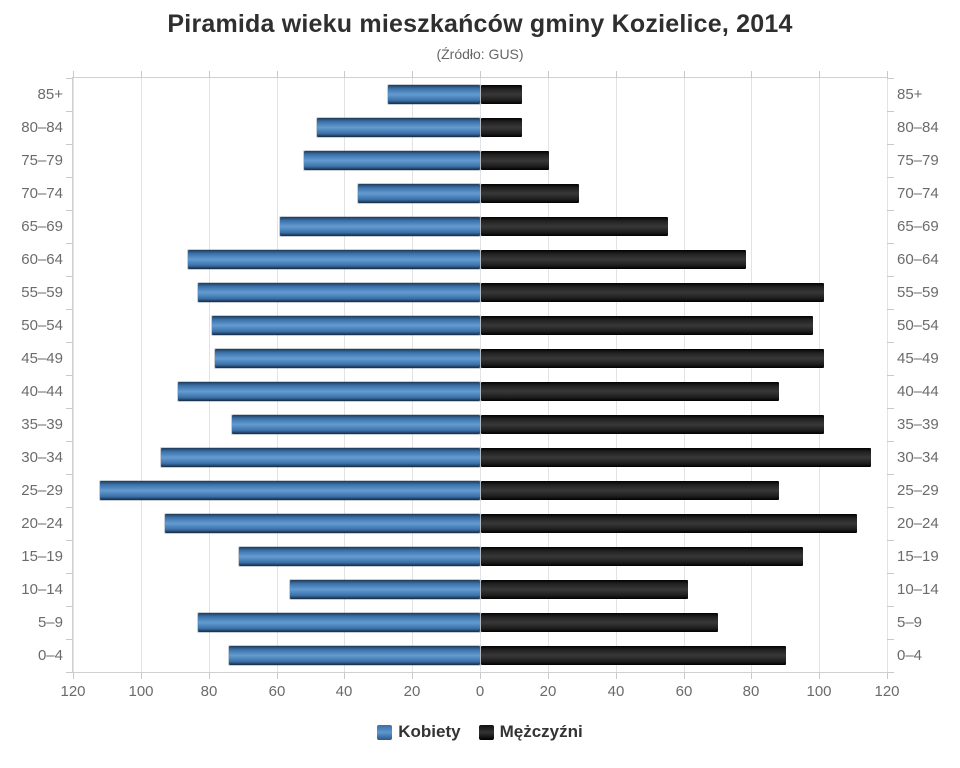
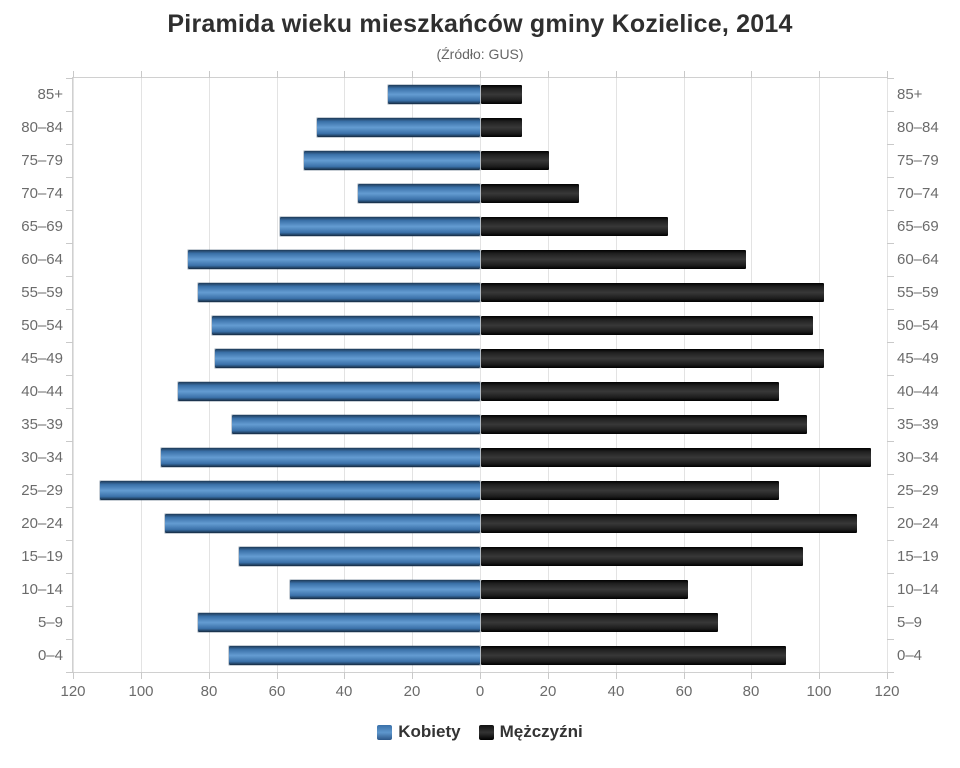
Mężczyźni/35–39: 101 -> 96
